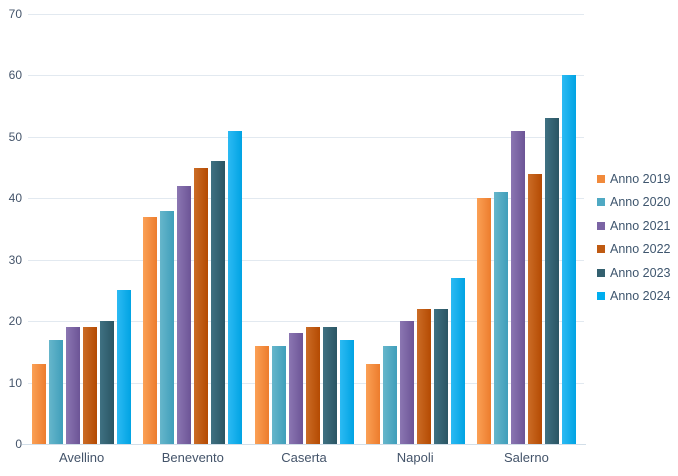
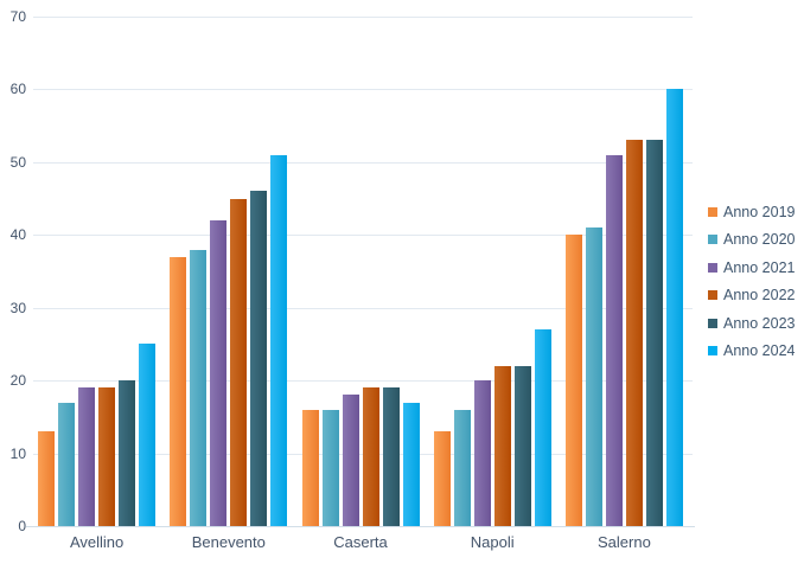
Anno 2022/Salerno: 44 -> 53
